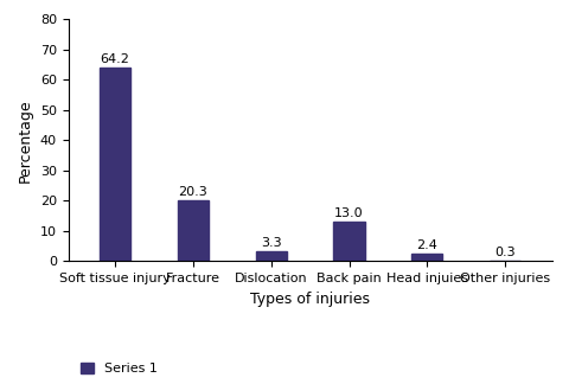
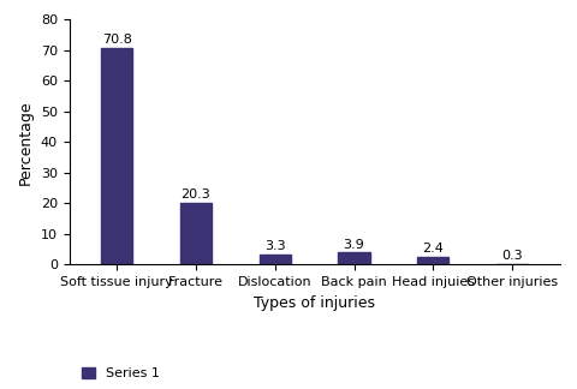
Soft tissue injury: 64.2 -> 70.8
Back pain: 13.0 -> 3.9
